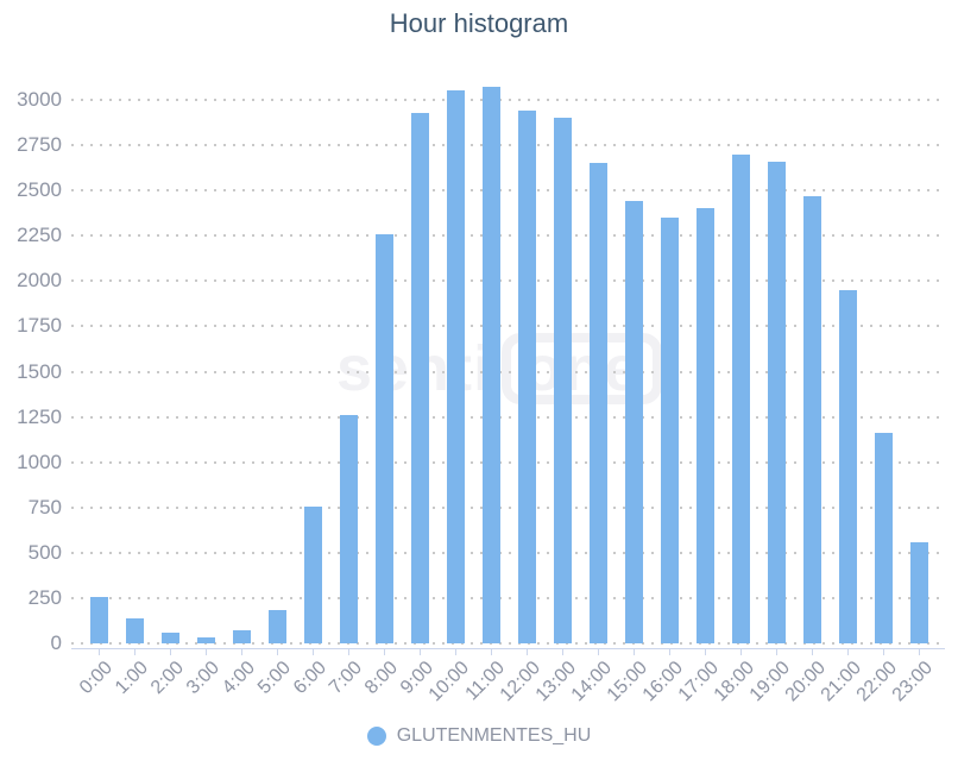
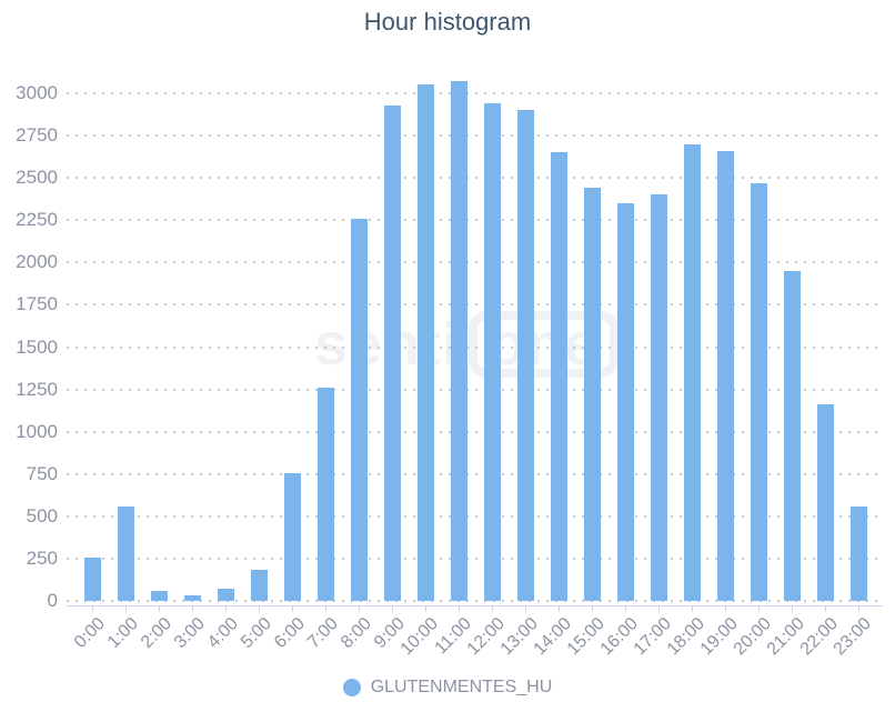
1:00: 140 -> 560
